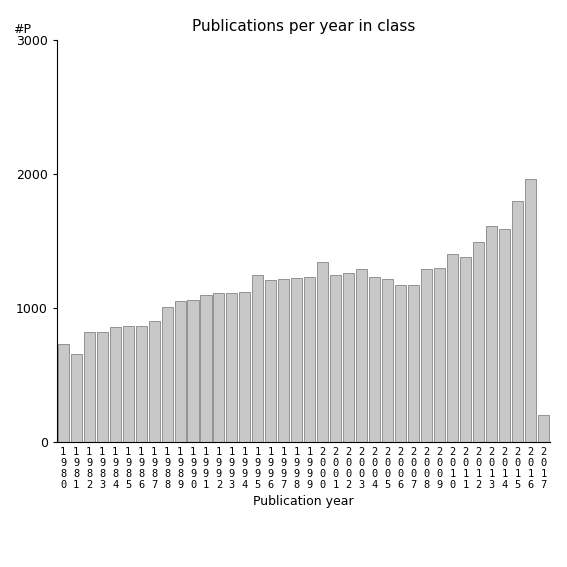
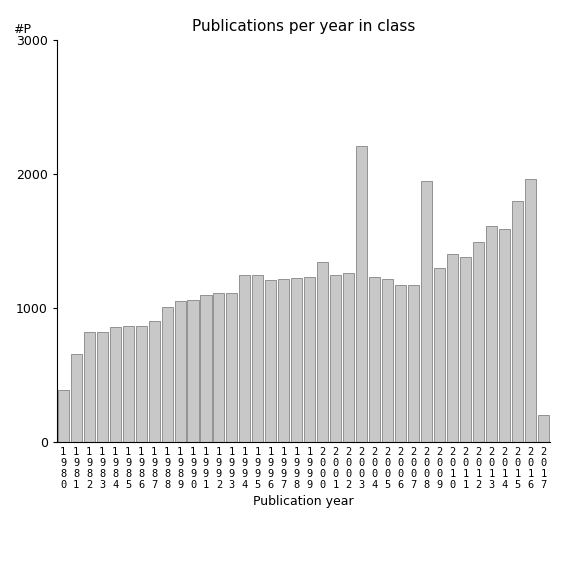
1 9 8 0: 730 -> 390
1 9 9 4: 1120 -> 1250
2 0 0 3: 1290 -> 2210
2 0 0 8: 1290 -> 1950
